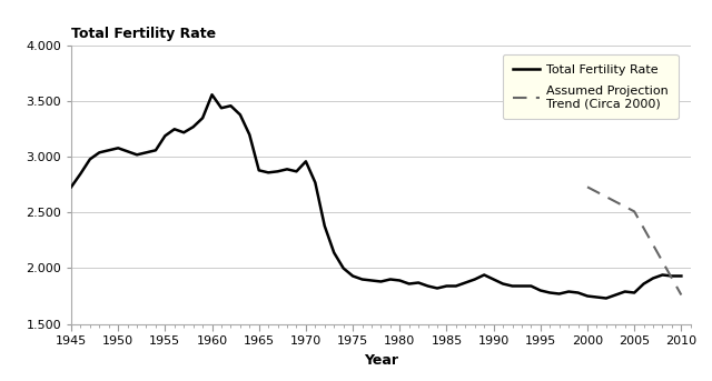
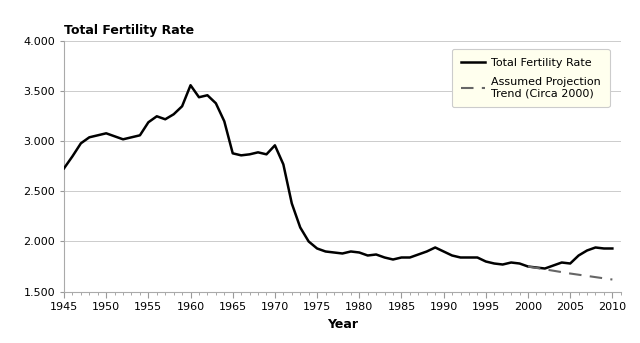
Assumed Projection Trend (Circa 2000)/2000: 2.73 -> 1.75
Assumed Projection Trend (Circa 2000)/2005: 2.51 -> 1.68
Assumed Projection Trend (Circa 2000)/2010: 1.76 -> 1.62
